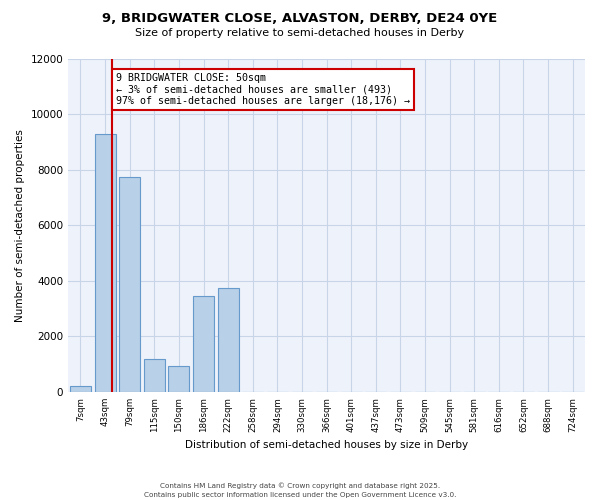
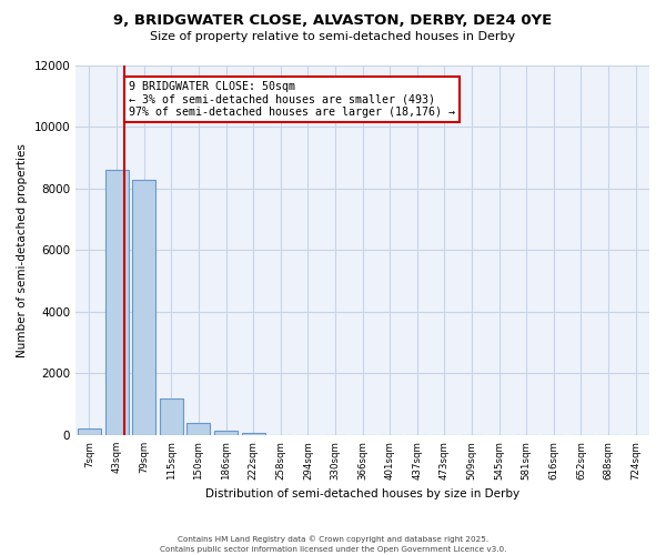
43sqm: 9300 -> 8600
79sqm: 7750 -> 8300
150sqm: 950 -> 380
186sqm: 3450 -> 130
222sqm: 3750 -> 70
